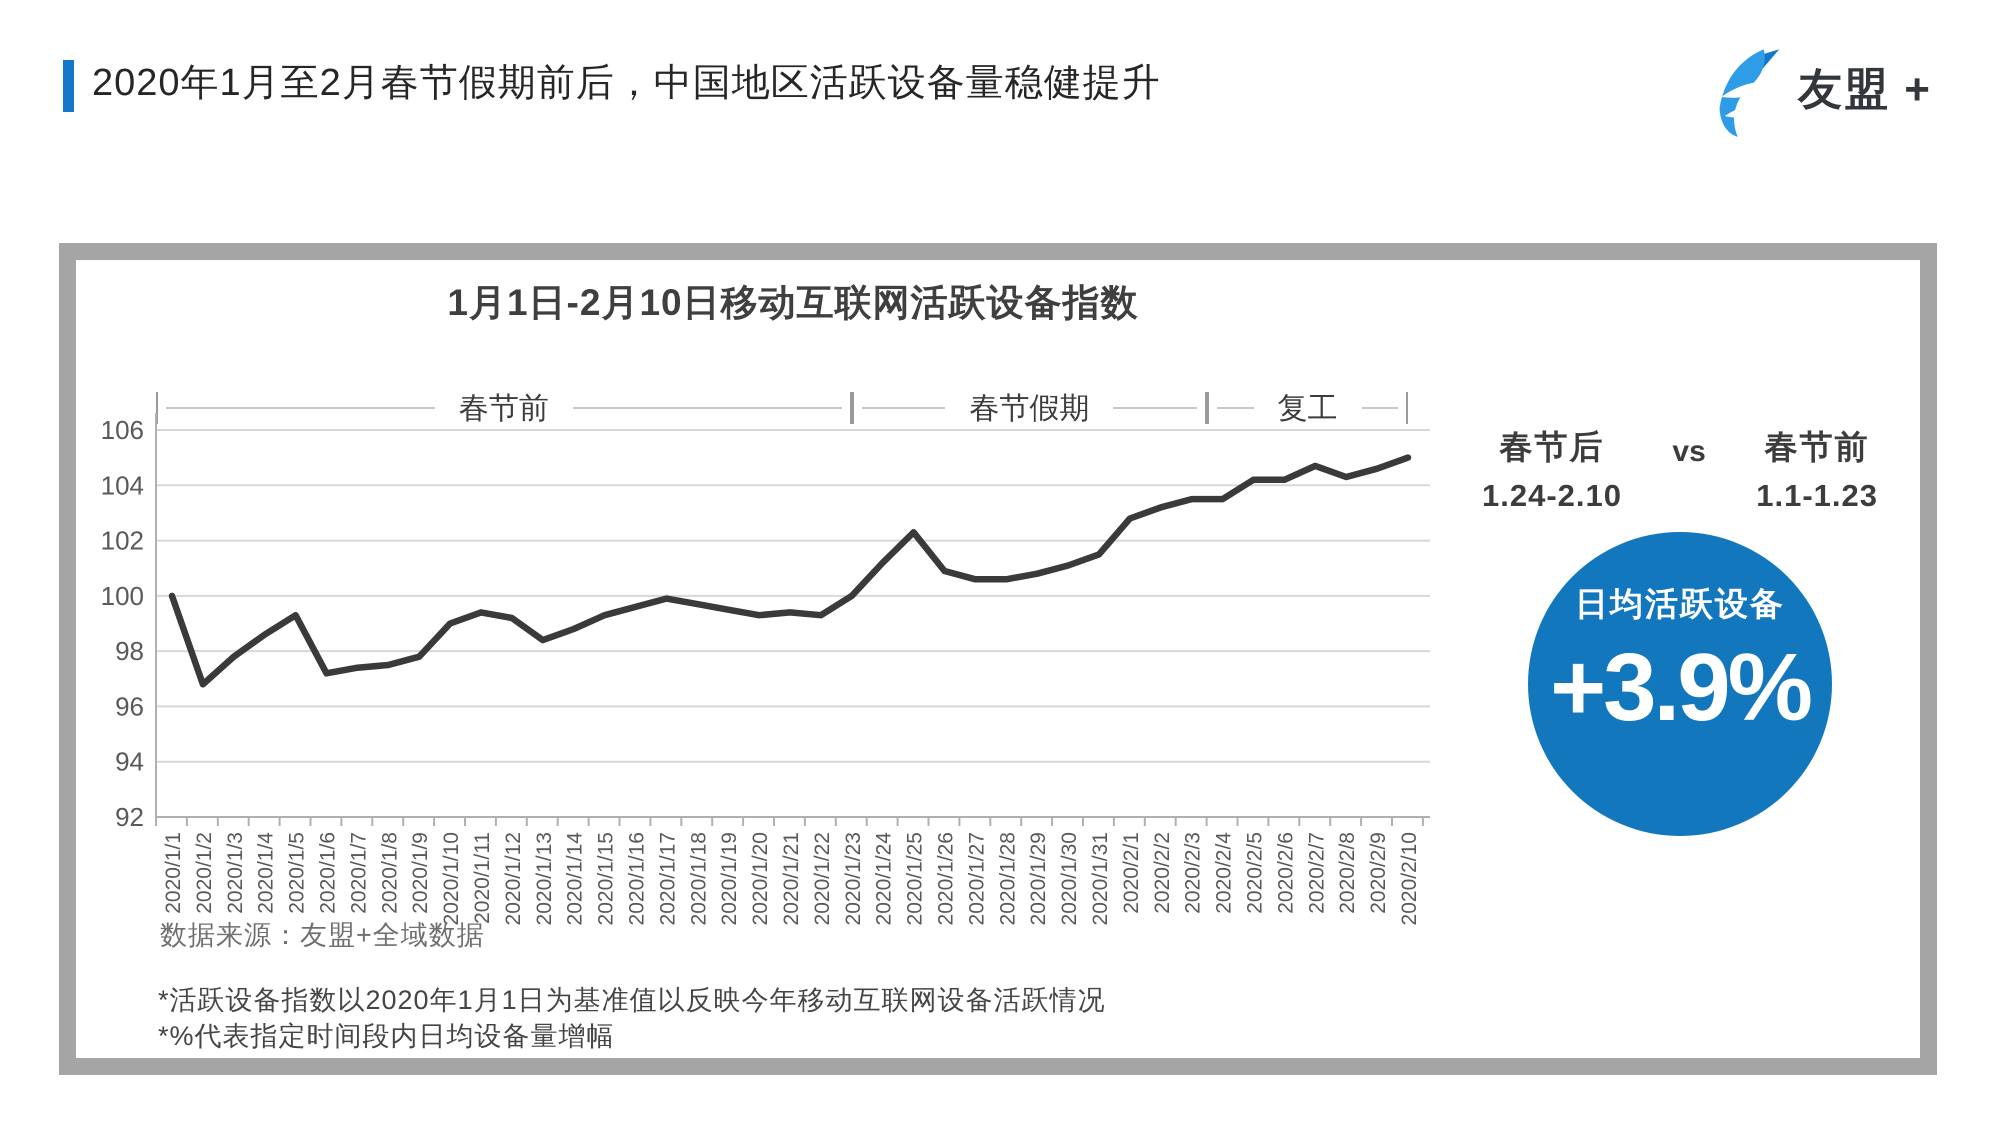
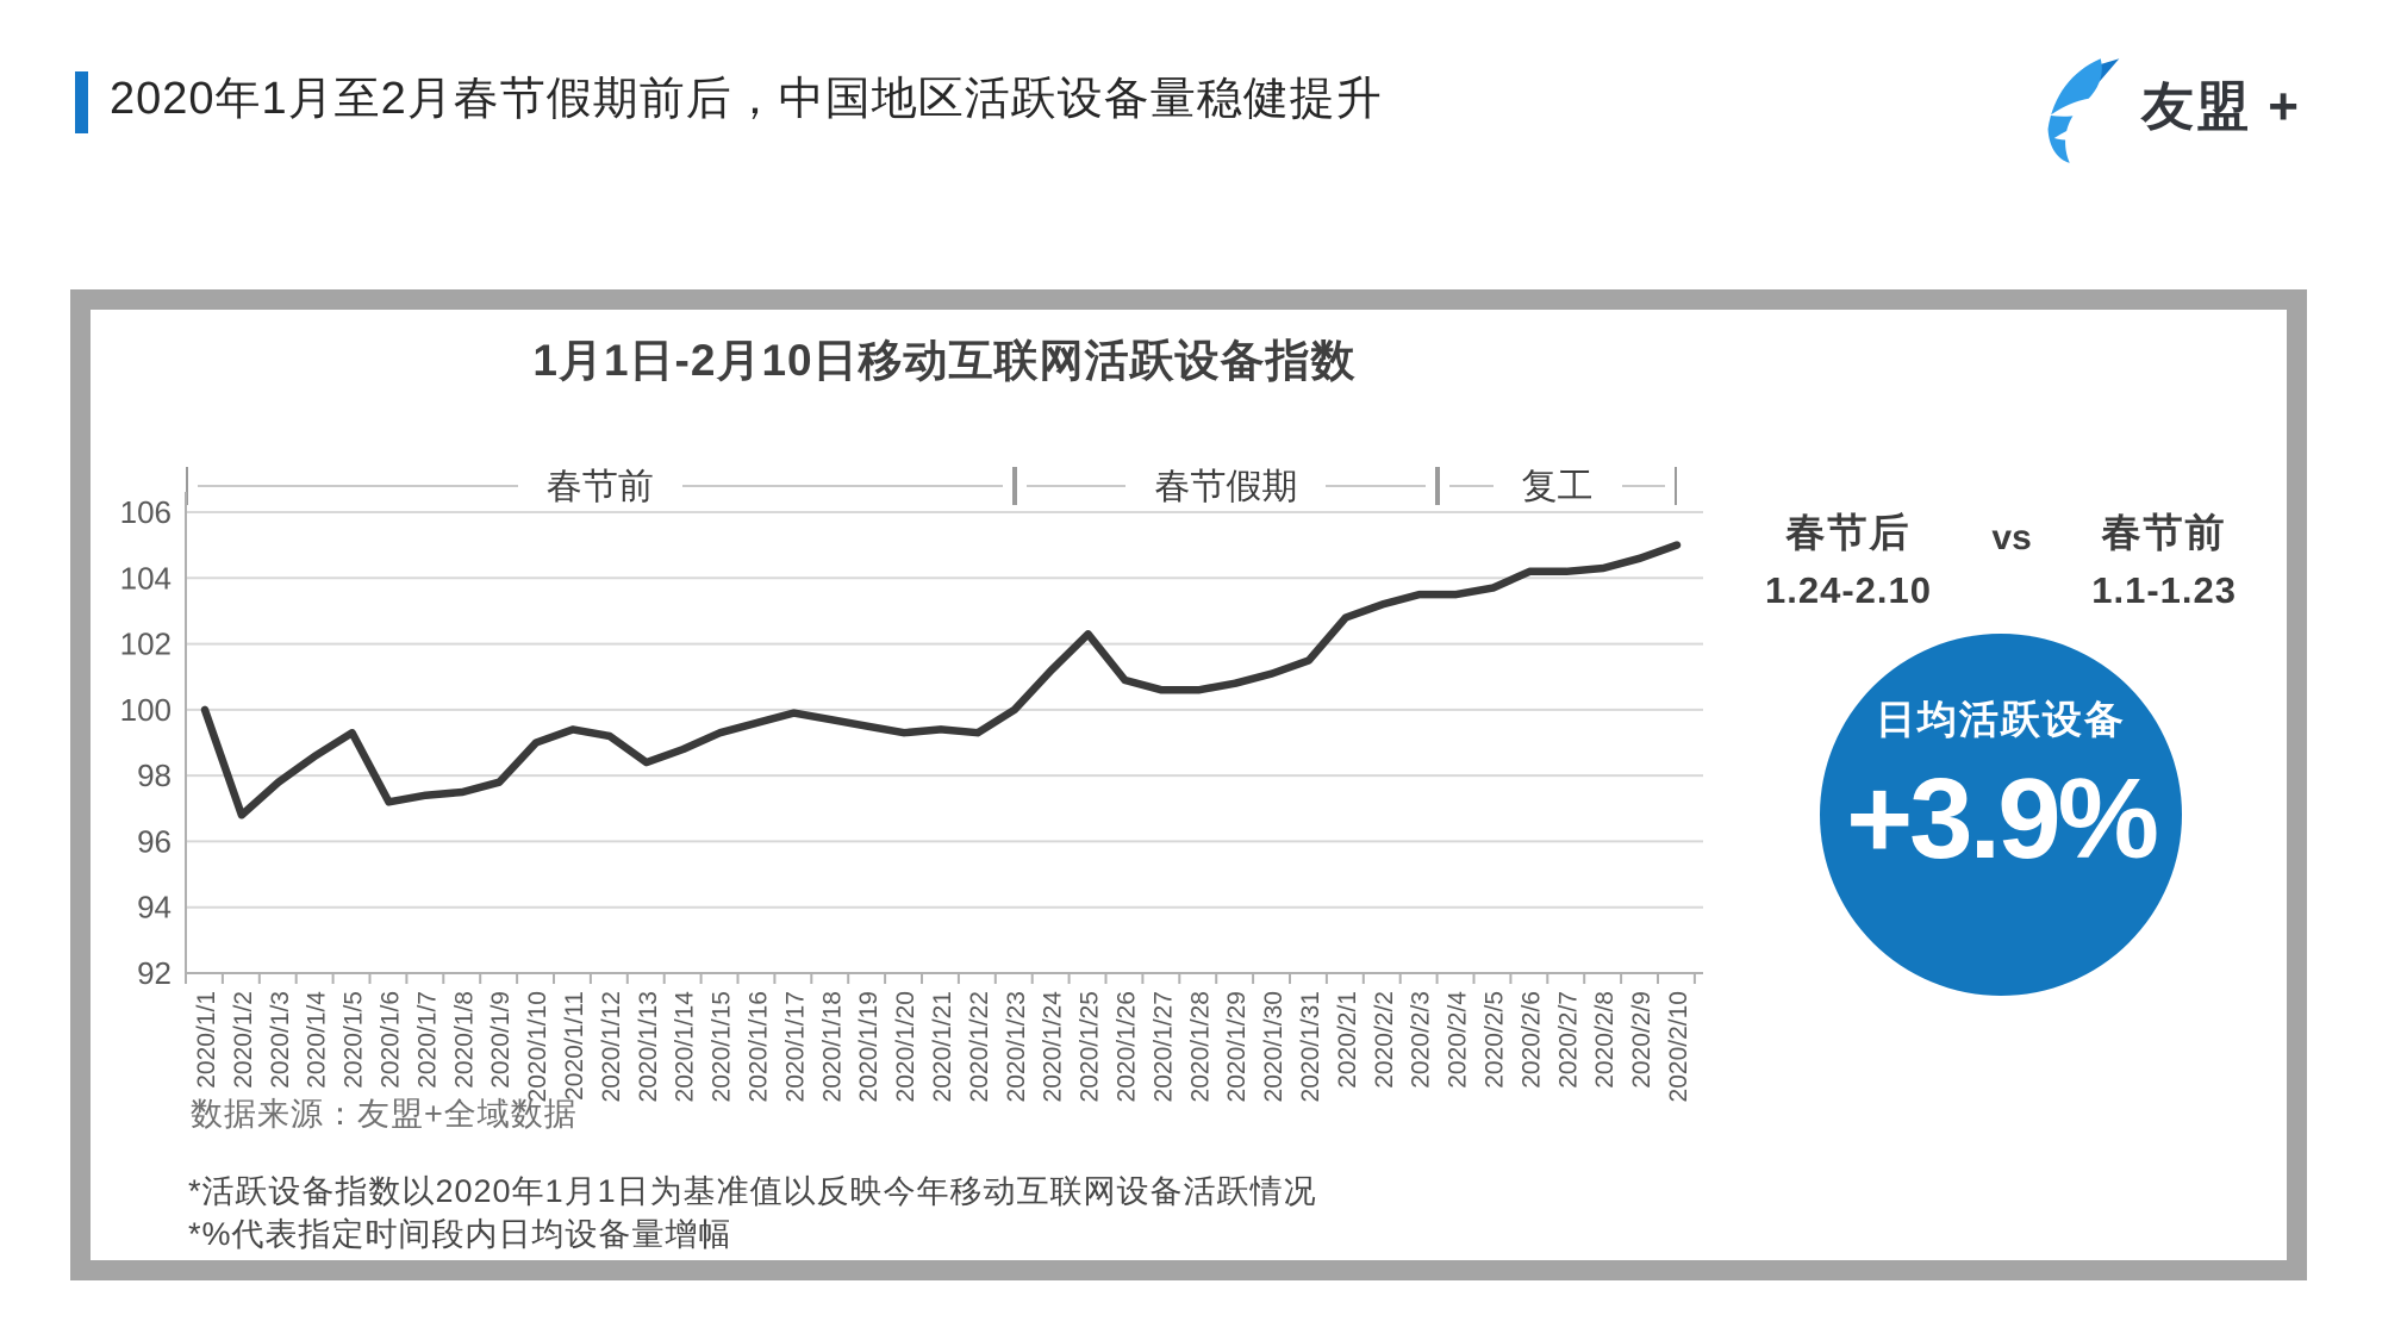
2020/2/5: 104.2 -> 103.7
2020/2/7: 104.7 -> 104.2
